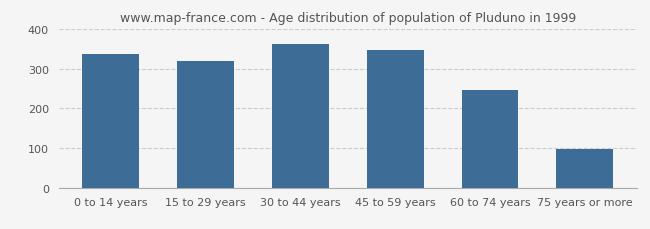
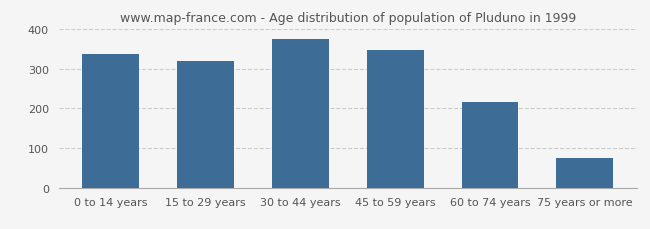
30 to 44 years: 362 -> 375
60 to 74 years: 246 -> 215
75 years or more: 97 -> 75
